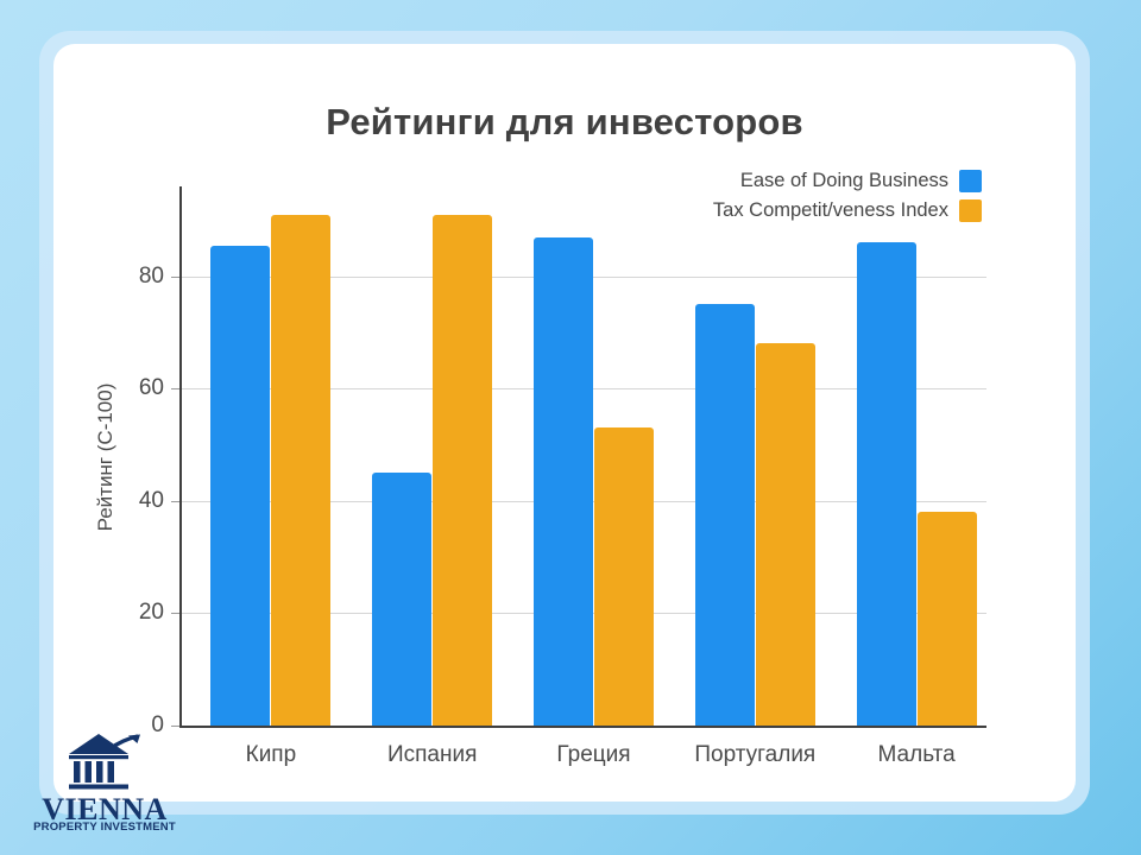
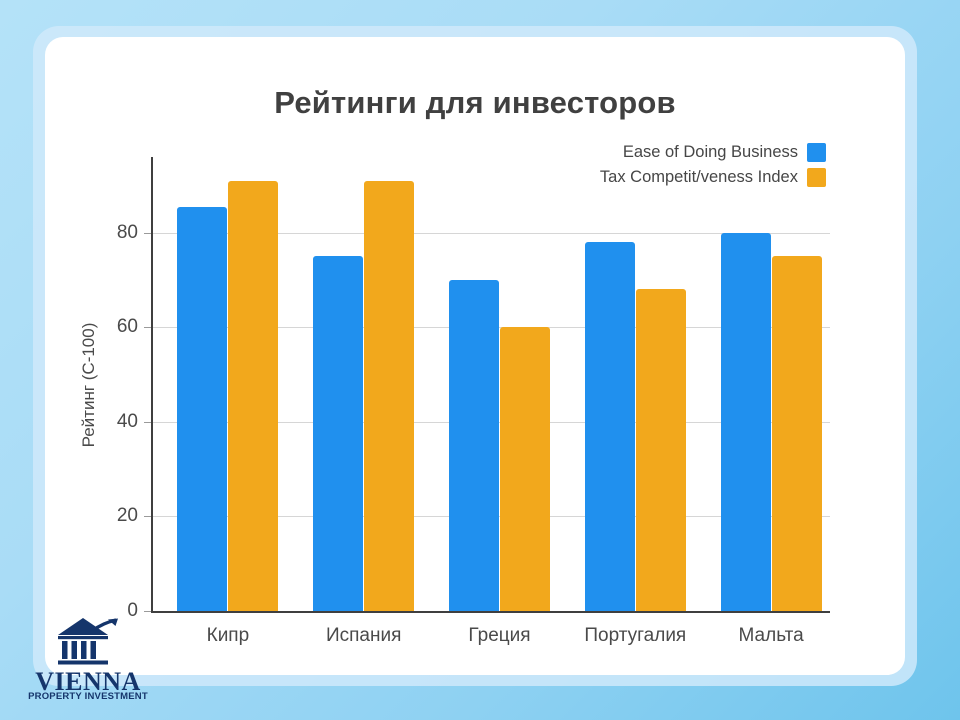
Ease of Doing Business/Испания: 45 -> 75
Ease of Doing Business/Греция: 87 -> 70
Tax Competit/veness Index/Греция: 53 -> 60
Ease of Doing Business/Португалия: 75 -> 78
Ease of Doing Business/Мальта: 86 -> 80
Tax Competit/veness Index/Мальта: 38 -> 75
